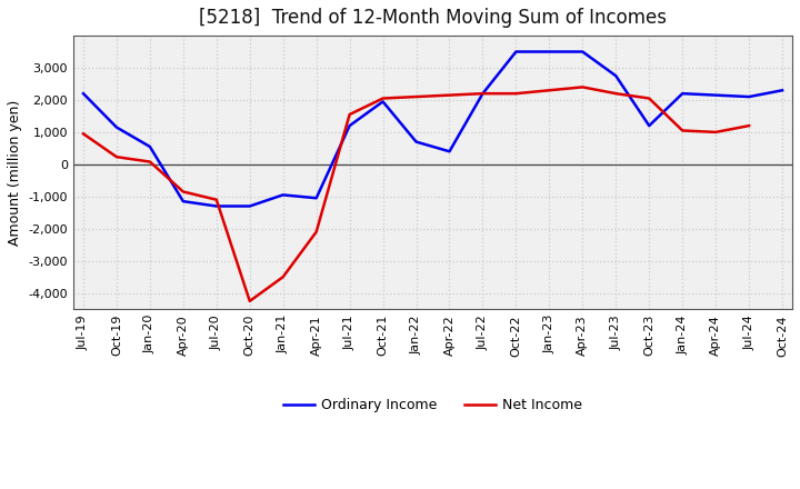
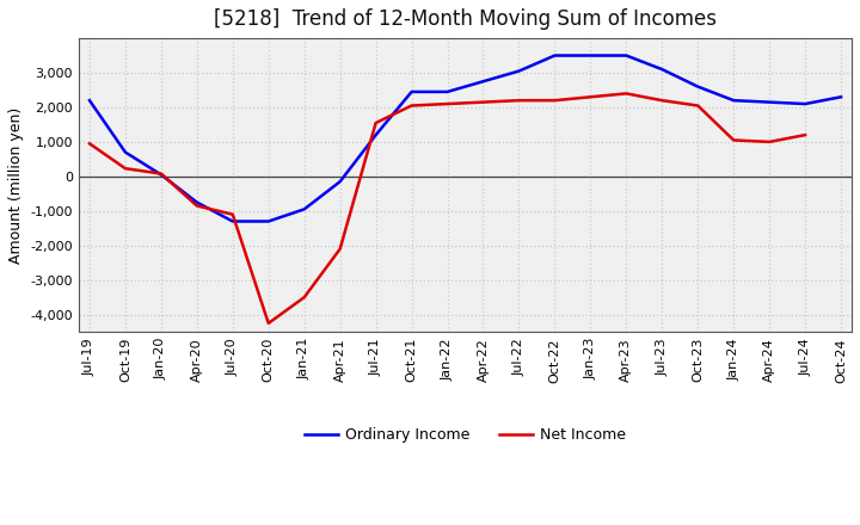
Ordinary Income/Oct-19: 1,150 -> 700
Ordinary Income/Jan-20: 550 -> 50
Ordinary Income/Apr-20: -1,150 -> -750
Ordinary Income/Apr-21: -1,050 -> -150
Ordinary Income/Oct-21: 1,950 -> 2,450
Ordinary Income/Jan-22: 700 -> 2,450
Ordinary Income/Apr-22: 400 -> 2,750
Ordinary Income/Jul-22: 2,200 -> 3,050
Ordinary Income/Jul-23: 2,750 -> 3,100
Ordinary Income/Oct-23: 1,200 -> 2,600
